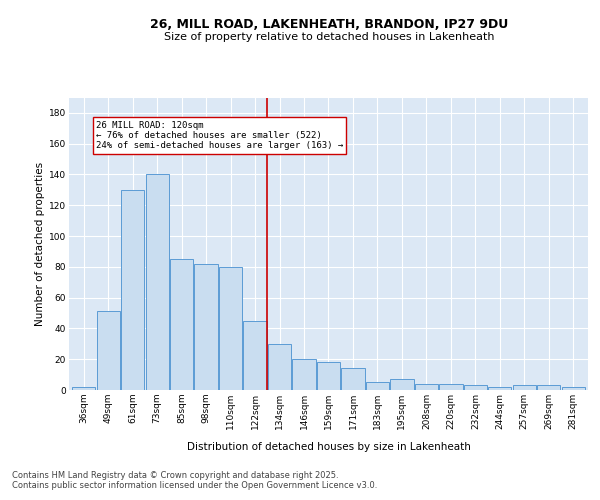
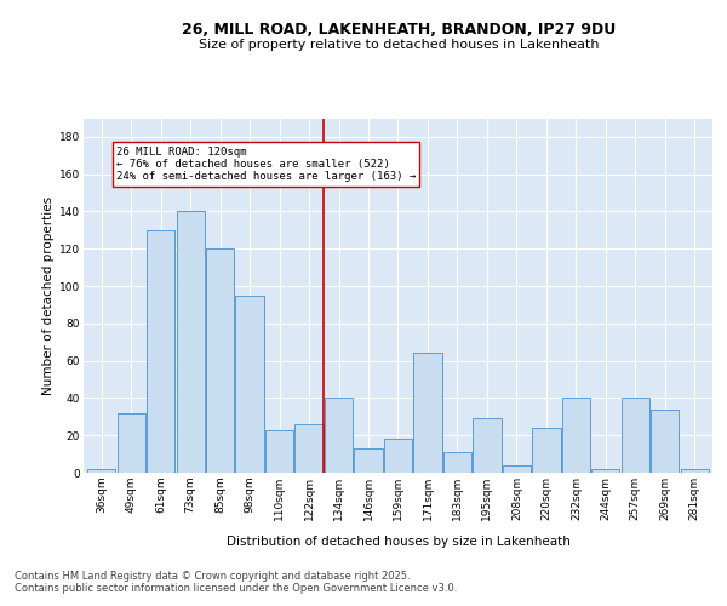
49sqm: 51 -> 32
85sqm: 85 -> 120
98sqm: 82 -> 95
110sqm: 80 -> 23
122sqm: 45 -> 26
134sqm: 30 -> 40
146sqm: 20 -> 13
171sqm: 14 -> 64
183sqm: 5 -> 11
195sqm: 7 -> 29
220sqm: 4 -> 24
232sqm: 3 -> 40
257sqm: 3 -> 40
269sqm: 3 -> 34
